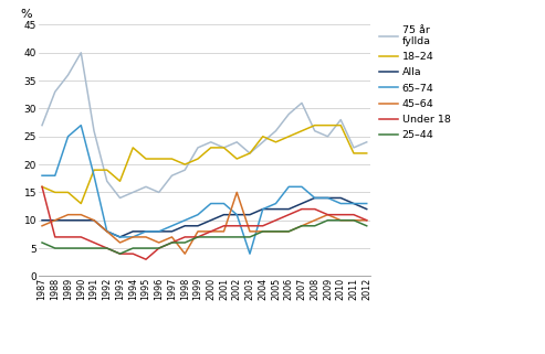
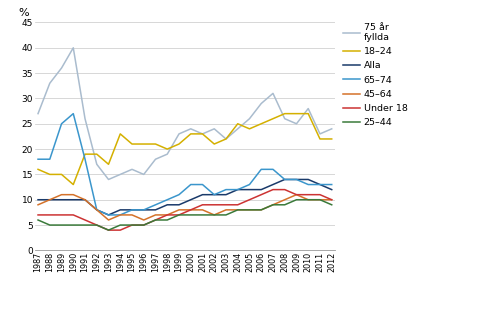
Under 18/1987: 16 -> 7
Under 18/1995: 3 -> 5
45–64/1998: 4 -> 7
45–64/2002: 15 -> 7
65–74/2003: 4 -> 12
